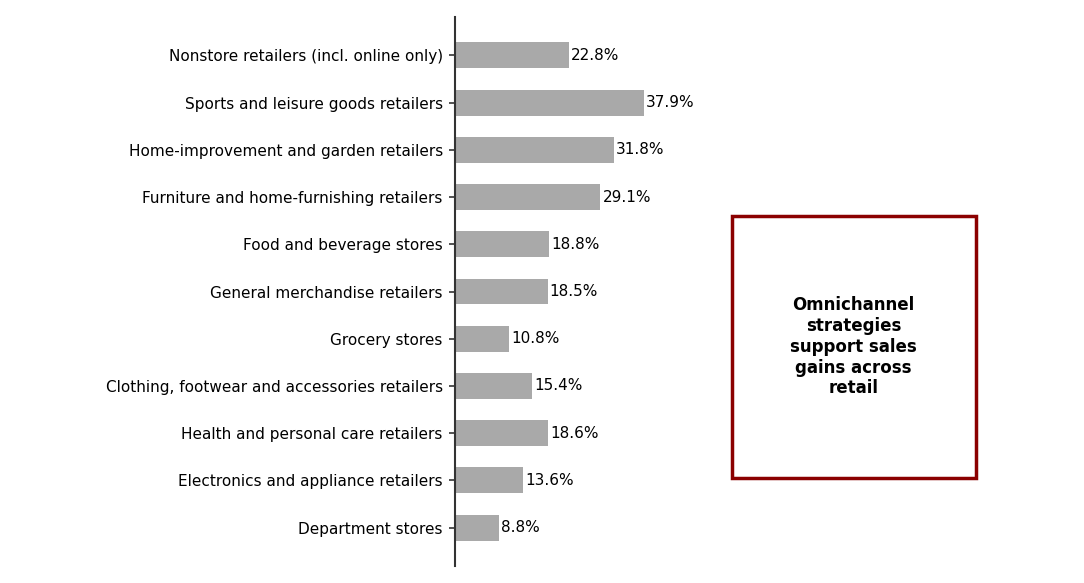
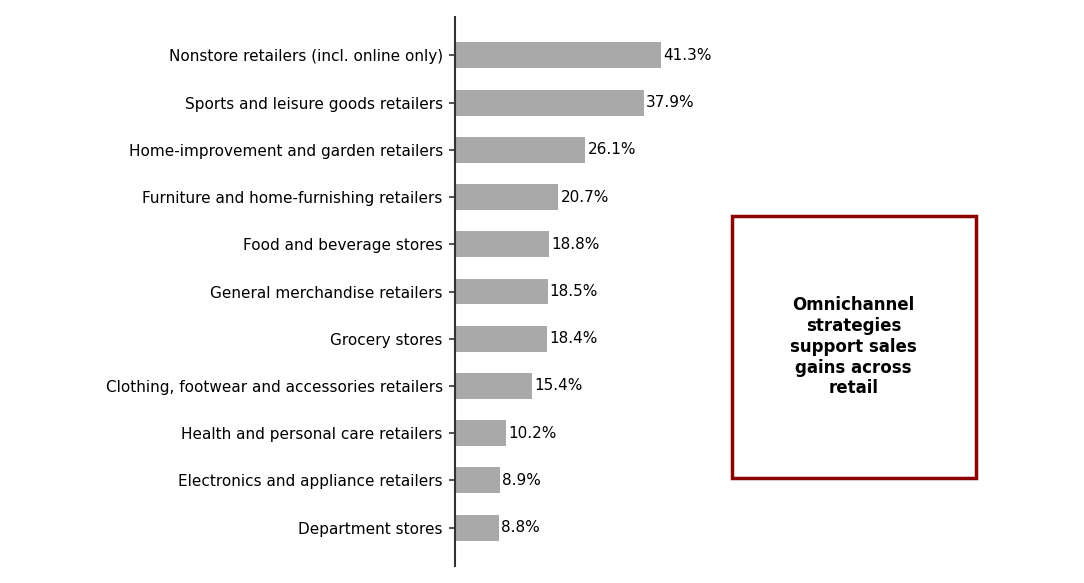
Nonstore retailers (incl. online only): 22.8% -> 41.3%
Home-improvement and garden retailers: 31.8% -> 26.1%
Furniture and home-furnishing retailers: 29.1% -> 20.7%
Grocery stores: 10.8% -> 18.4%
Health and personal care retailers: 18.6% -> 10.2%
Electronics and appliance retailers: 13.6% -> 8.9%
